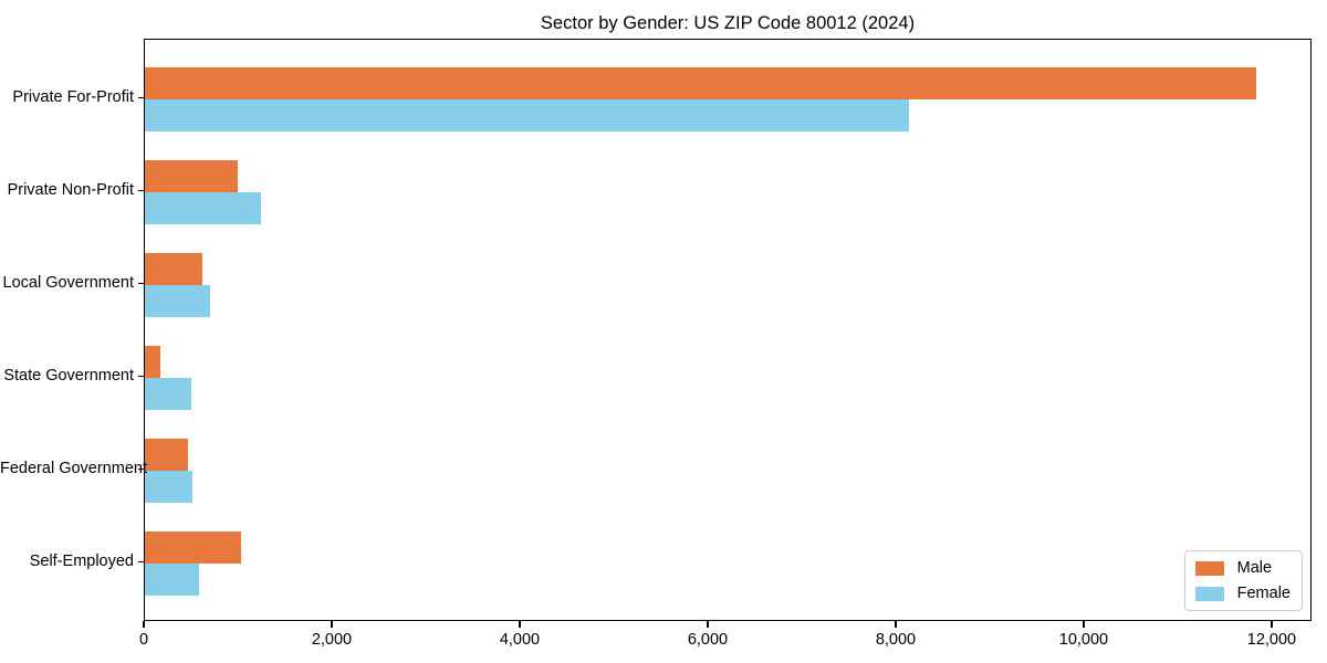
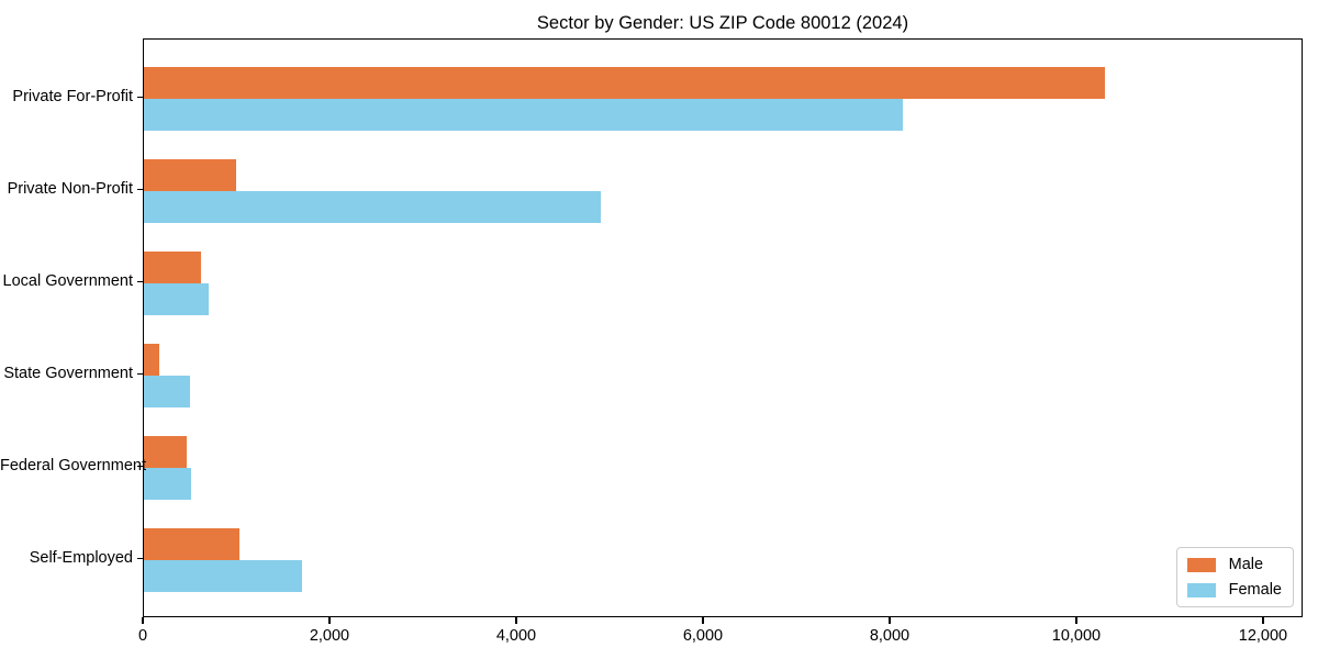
Male/Private For-Profit: 11800 -> 10300
Female/Private Non-Profit: 1200 -> 4900
Female/Self-Employed: 600 -> 1700
